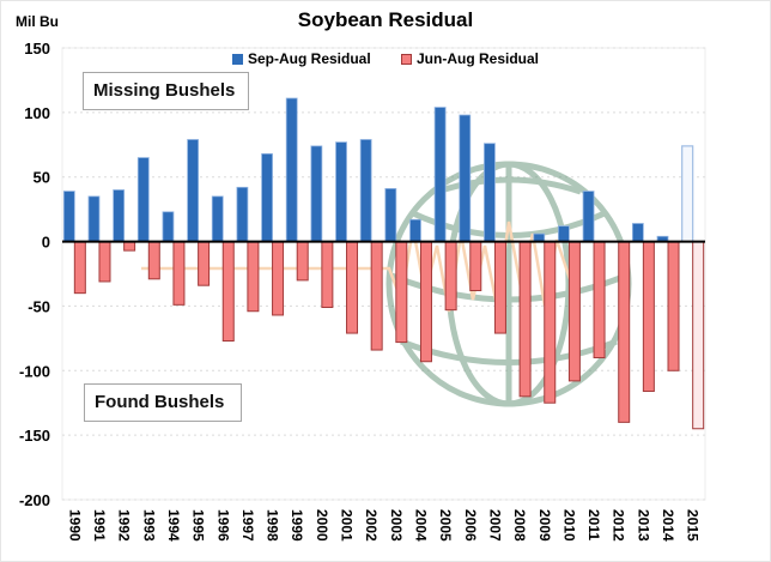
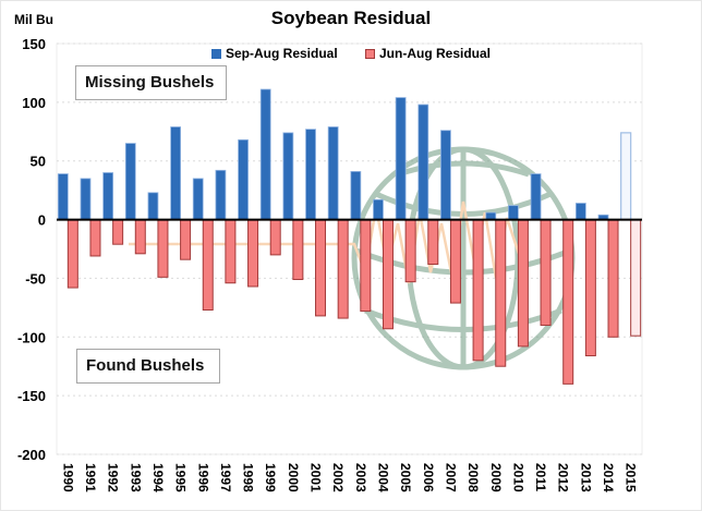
Jun-Aug Residual/1990: -40 -> -58
Jun-Aug Residual/1992: -7 -> -21
Jun-Aug Residual/2001: -71 -> -82
Jun-Aug Residual/2015: -145 -> -99
